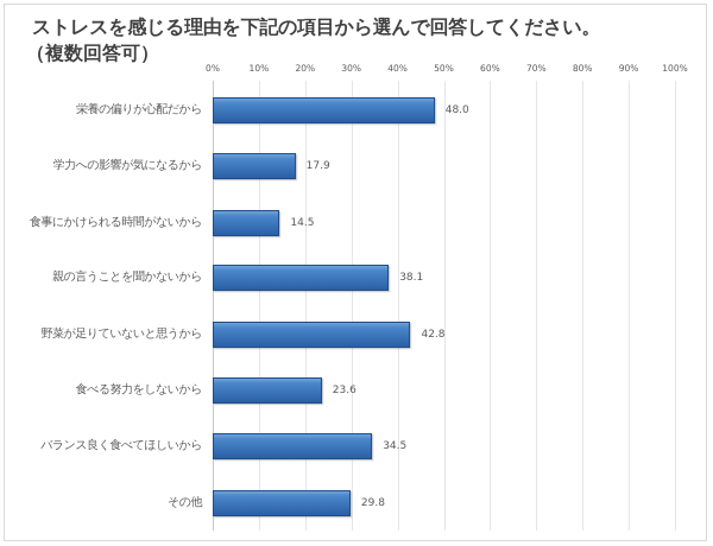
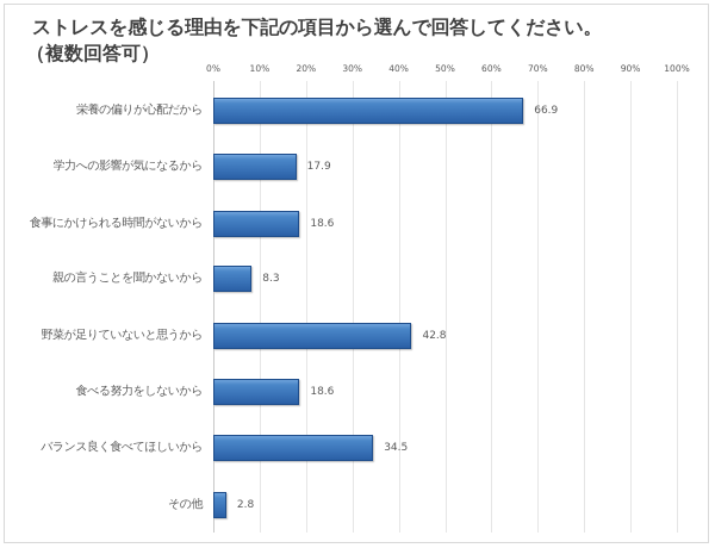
栄養の偏りが心配だから: 48.0 -> 66.9
食事にかけられる時間がないから: 14.5 -> 18.6
親の言うことを聞かないから: 38.1 -> 8.3
食べる努力をしないから: 23.6 -> 18.6
その他: 29.8 -> 2.8
